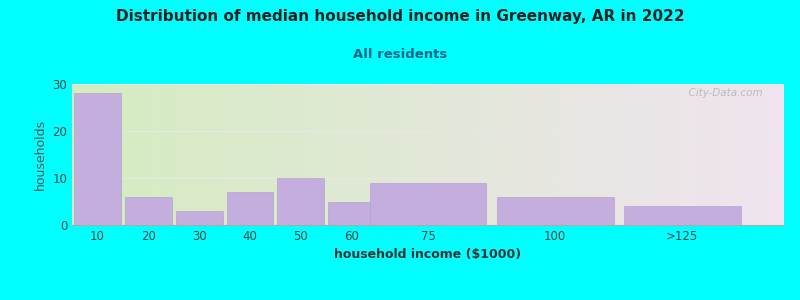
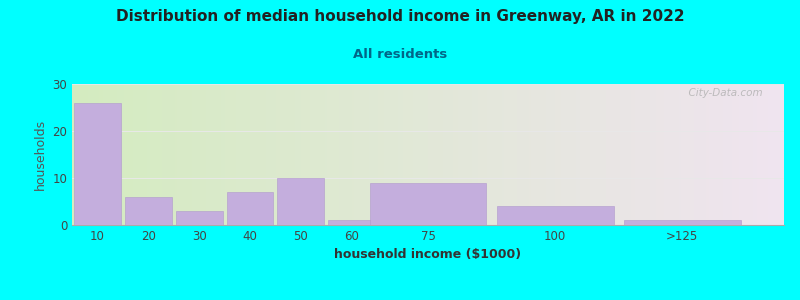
10: 28 -> 26
60: 5 -> 1
100: 6 -> 4
>125: 4 -> 1
